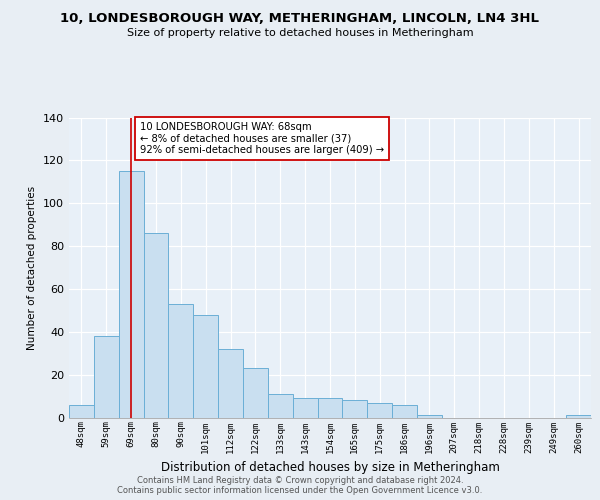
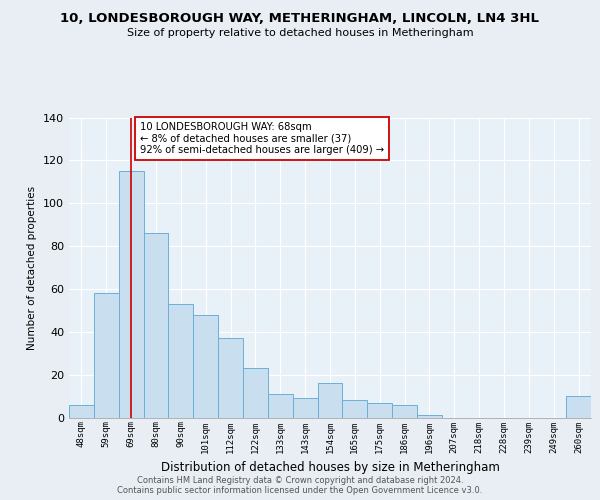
59sqm: 38 -> 58
112sqm: 32 -> 37
154sqm: 9 -> 16
260sqm: 1 -> 10
